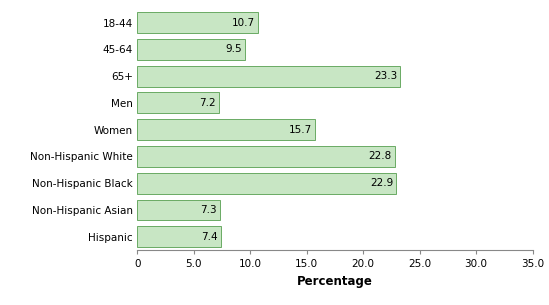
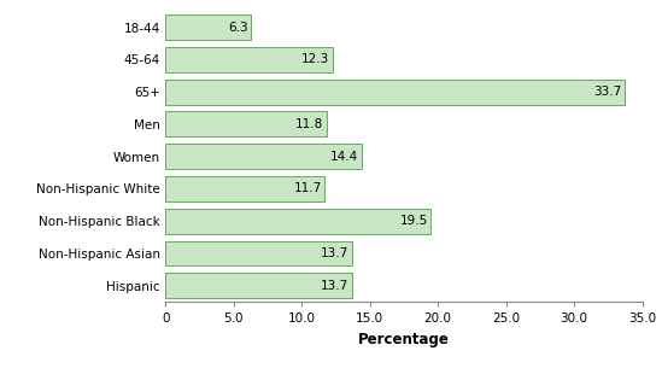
18-44: 10.7 -> 6.3
45-64: 9.5 -> 12.3
65+: 23.3 -> 33.7
Men: 7.2 -> 11.8
Women: 15.7 -> 14.4
Non-Hispanic White: 22.8 -> 11.7
Non-Hispanic Black: 22.9 -> 19.5
Non-Hispanic Asian: 7.3 -> 13.7
Hispanic: 7.4 -> 13.7
